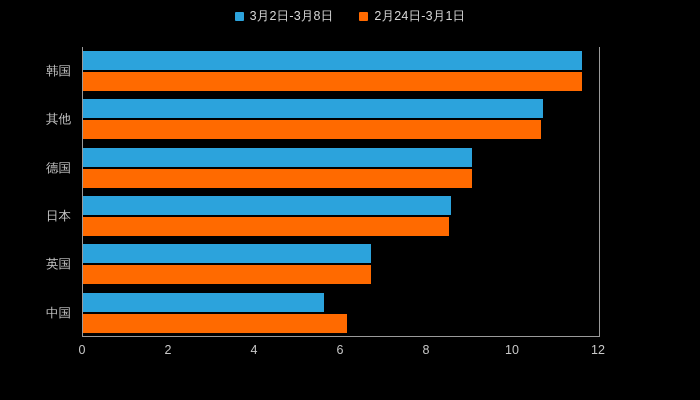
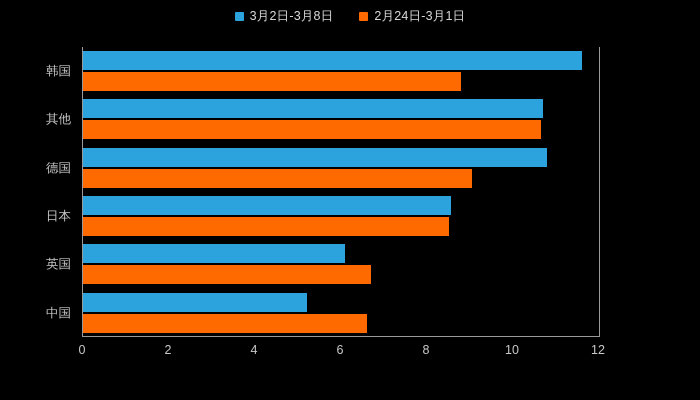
2月24日-3月1日/韩国: 11.6 -> 8.8
3月2日-3月8日/德国: 9.1 -> 10.8
3月2日-3月8日/英国: 6.7 -> 6.1
3月2日-3月8日/中国: 5.6 -> 5.2
2月24日-3月1日/中国: 6.2 -> 6.6
